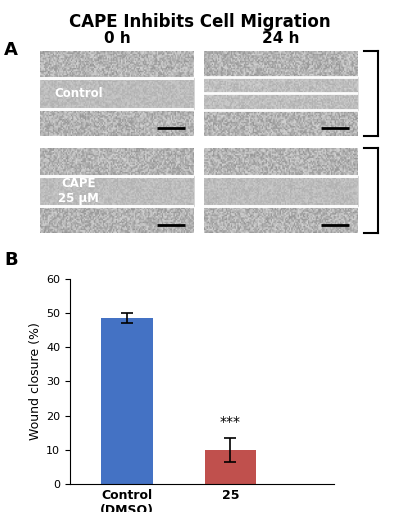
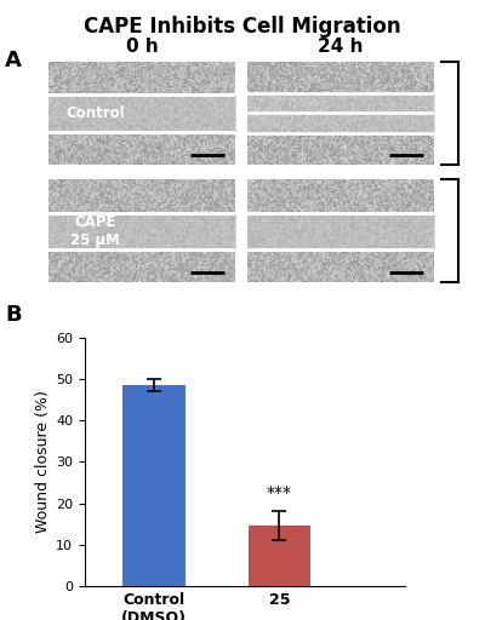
25: 10.0 -> 14.5
